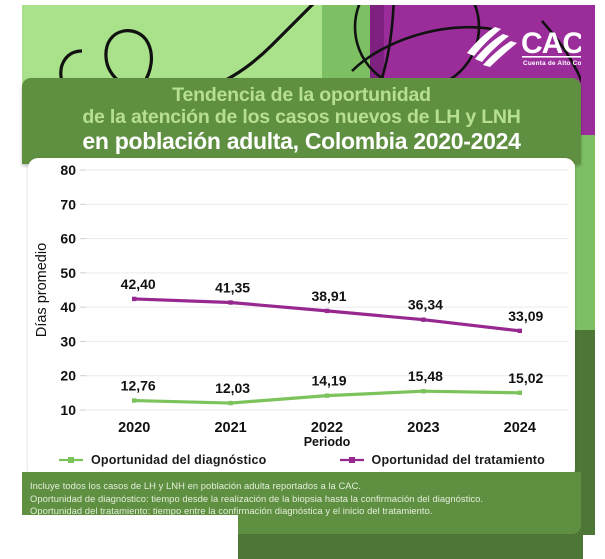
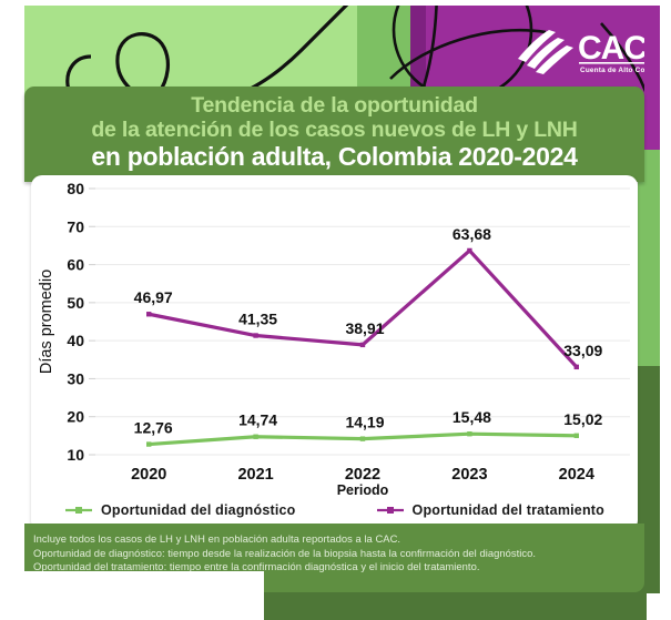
Oportunidad del tratamiento/2020: 42,40 -> 46,97
Oportunidad del diagnóstico/2021: 12,03 -> 14,74
Oportunidad del tratamiento/2023: 36,34 -> 63,68
